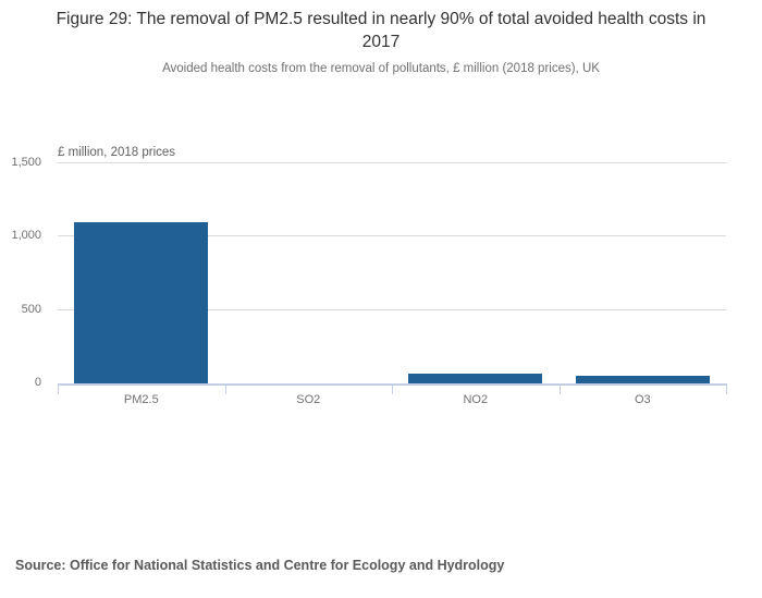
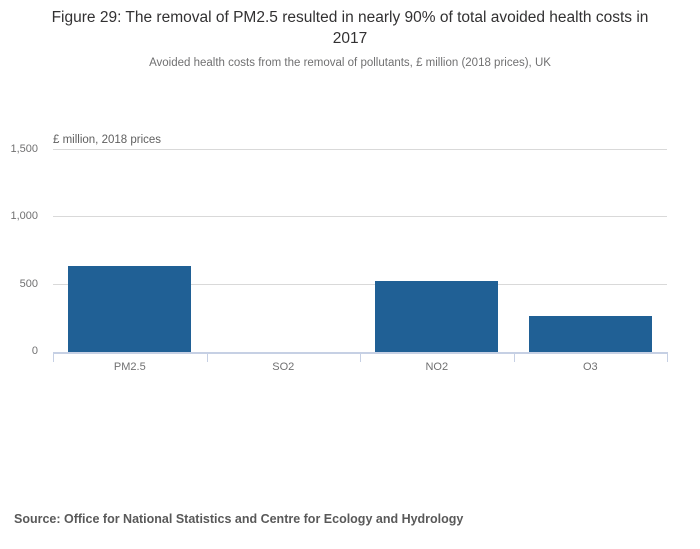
PM2.5: 1100 -> 640
NO2: 60 -> 530
O3: 60 -> 270
